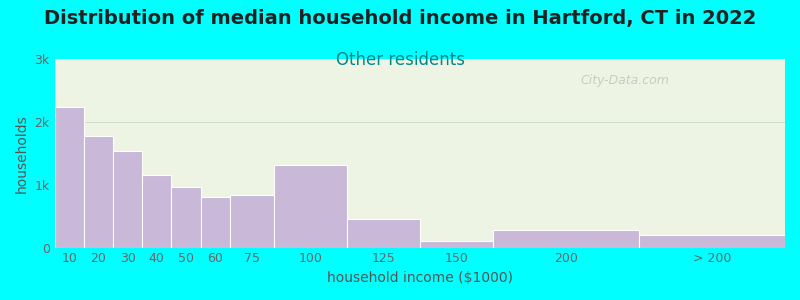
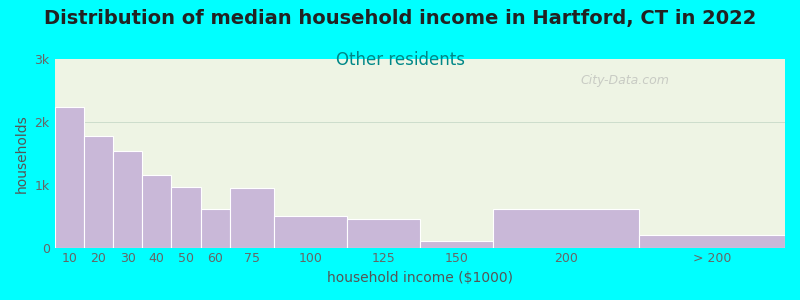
60: 0.80k -> 0.62k
75: 0.83k -> 0.94k
100: 1.31k -> 0.50k
200: 0.28k -> 0.62k
